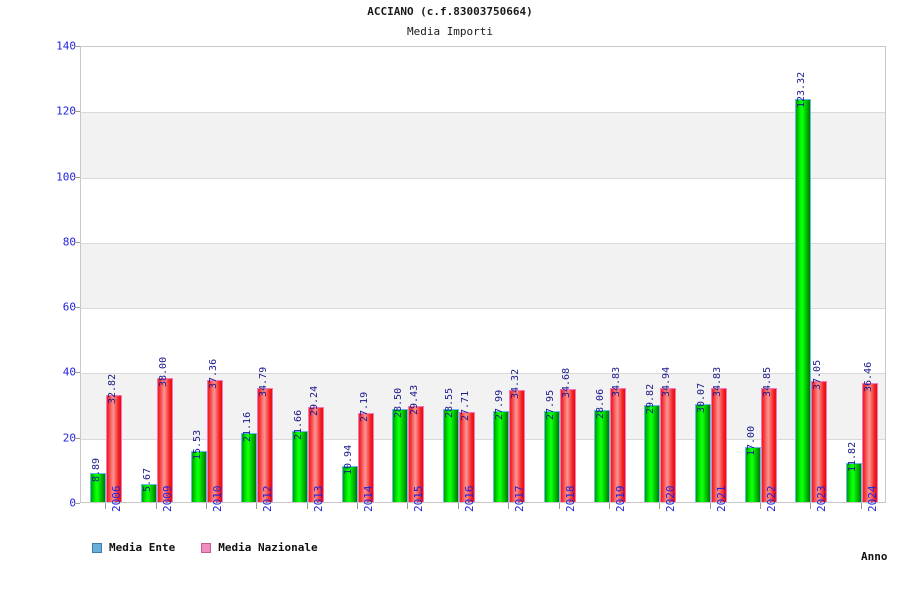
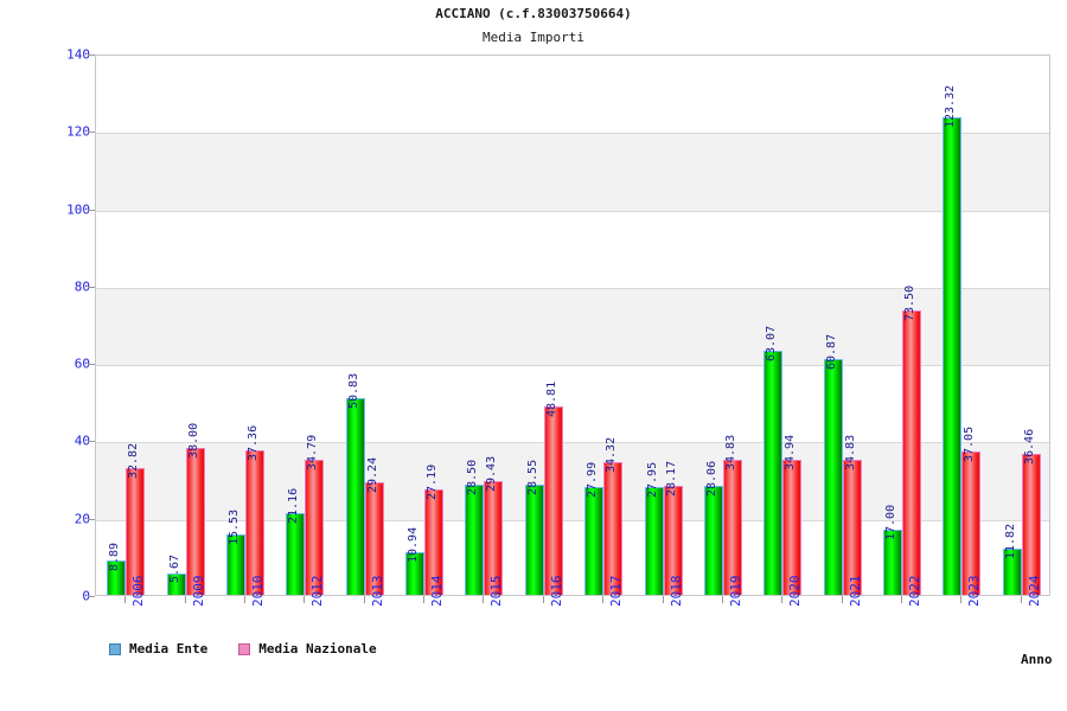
Media Ente/2013: 21.66 -> 50.83
Media Nazionale/2016: 27.71 -> 48.81
Media Nazionale/2018: 34.68 -> 28.17
Media Ente/2020: 29.82 -> 63.07
Media Ente/2021: 30.07 -> 60.87
Media Nazionale/2022: 34.85 -> 73.50
